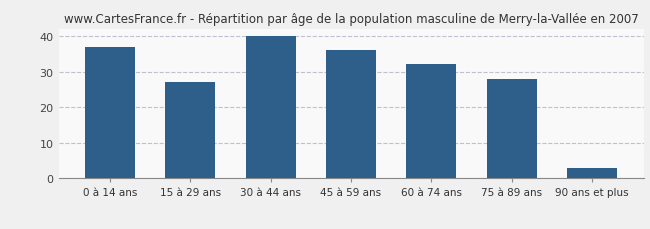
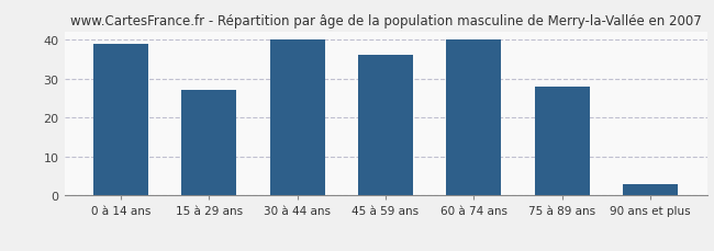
0 à 14 ans: 37 -> 39
60 à 74 ans: 32 -> 40
